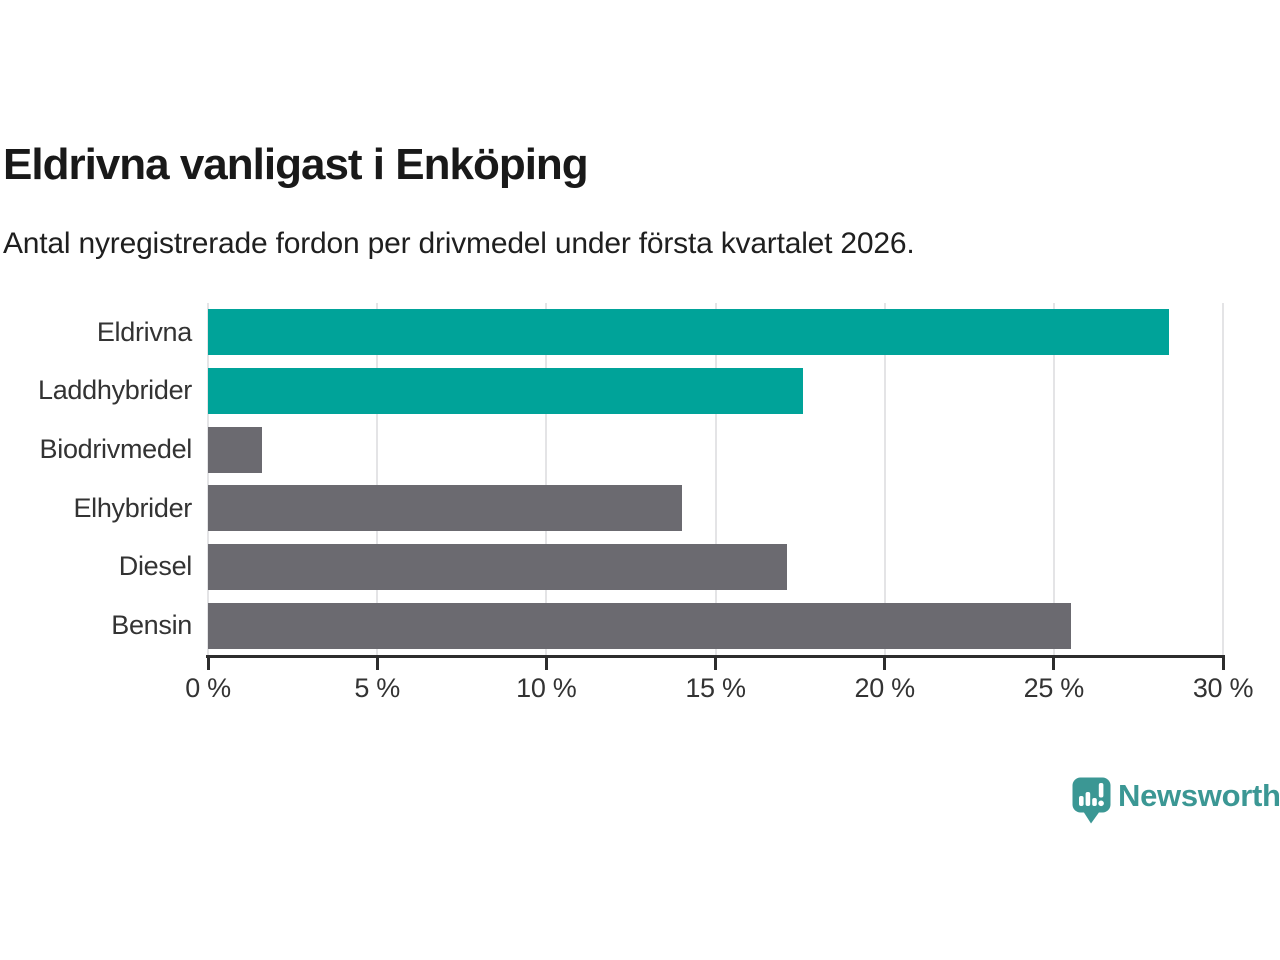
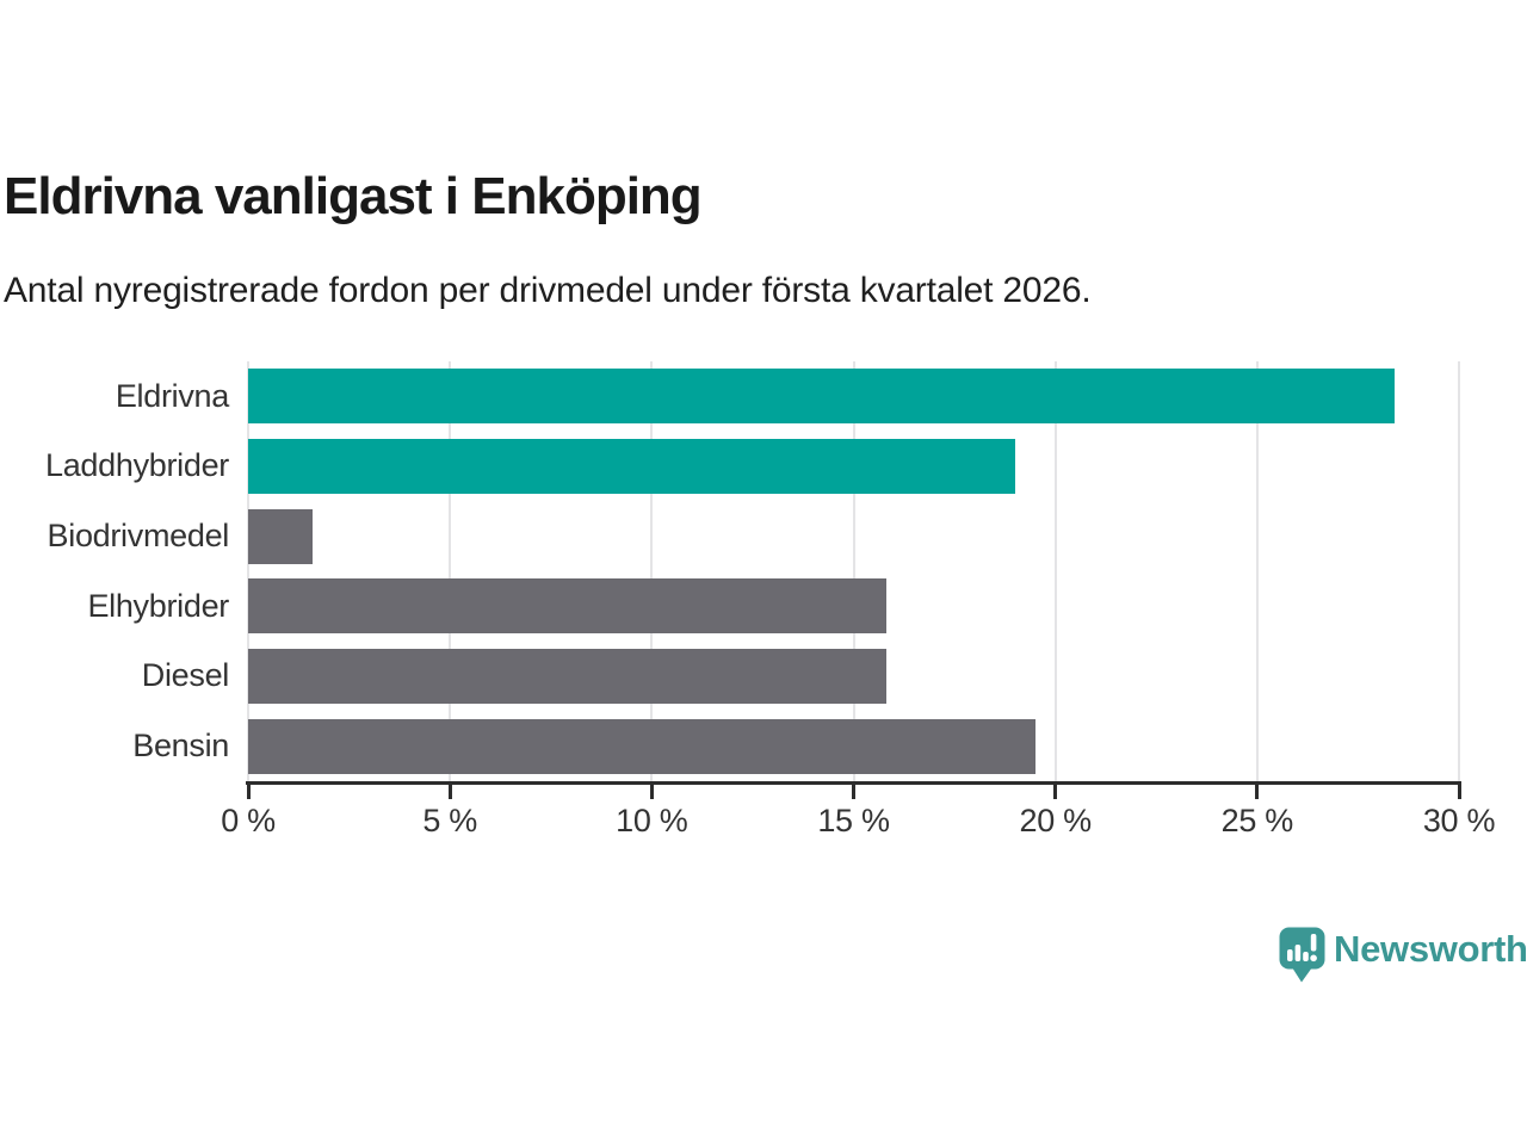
Laddhybrider: 17.6% -> 19.0%
Elhybrider: 14.0% -> 15.8%
Diesel: 17.1% -> 15.8%
Bensin: 25.5% -> 19.5%
